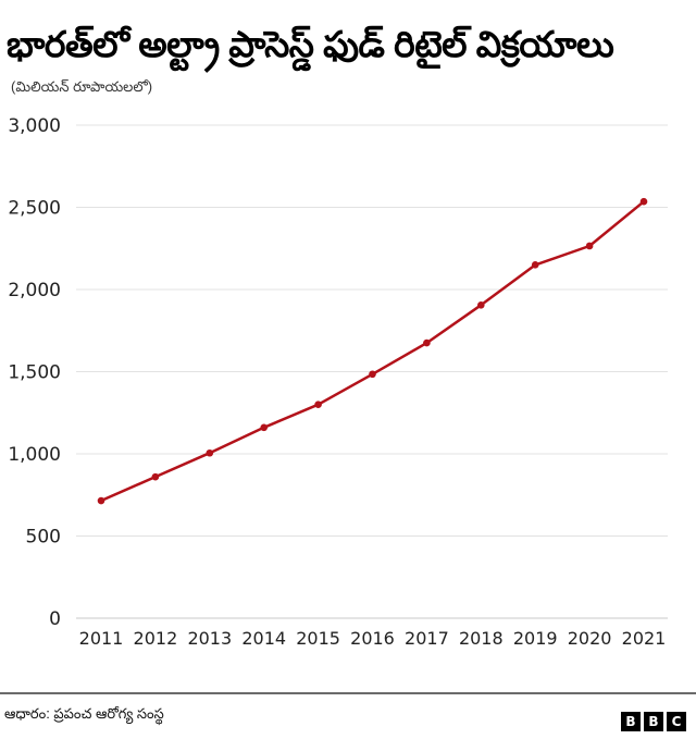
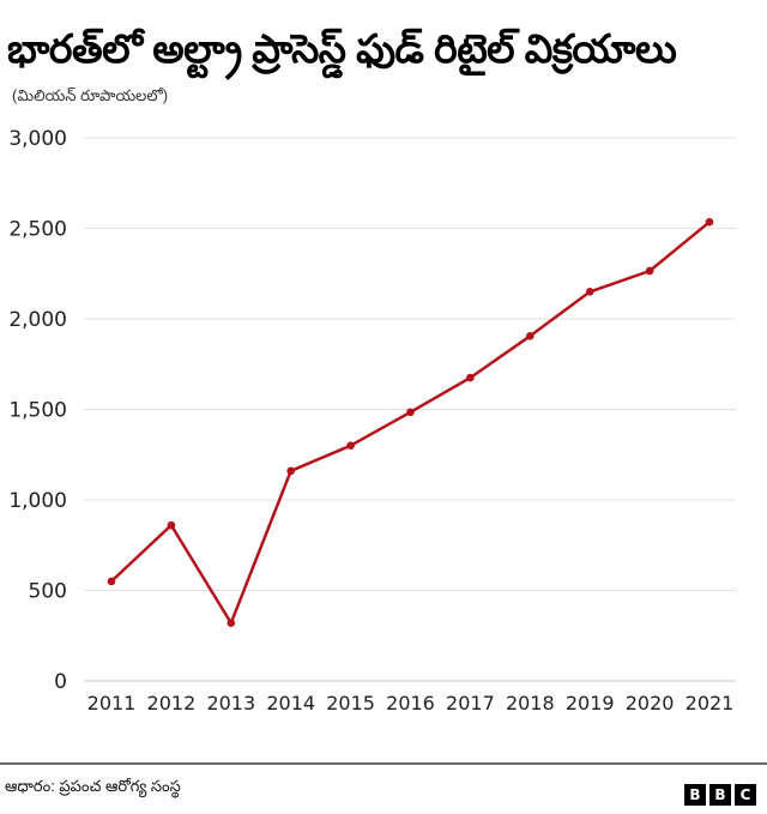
2011: 720 -> 550
2013: 1000 -> 320
